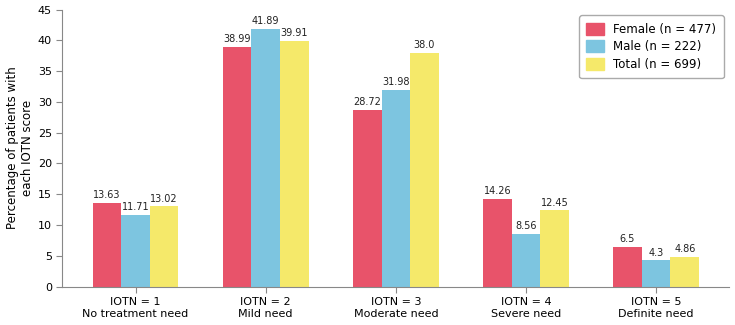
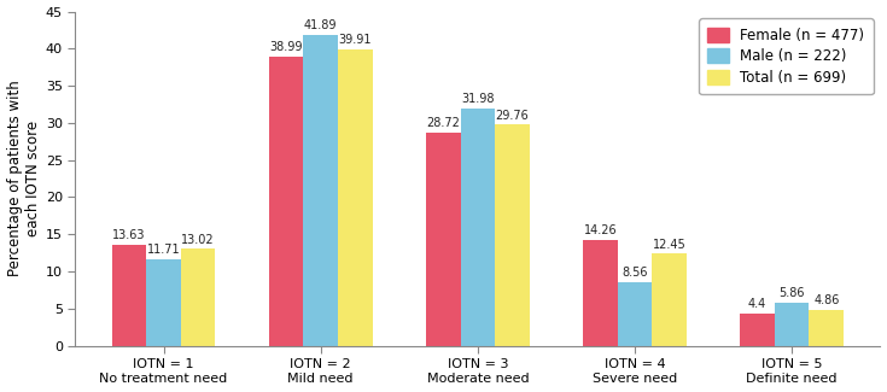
Total (n = 699)/IOTN = 3 Moderate need: 38.0 -> 29.76
Female (n = 477)/IOTN = 5 Definite need: 6.5 -> 4.4
Male (n = 222)/IOTN = 5 Definite need: 4.3 -> 5.86
